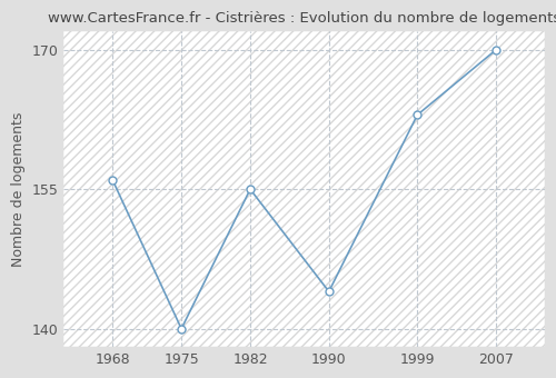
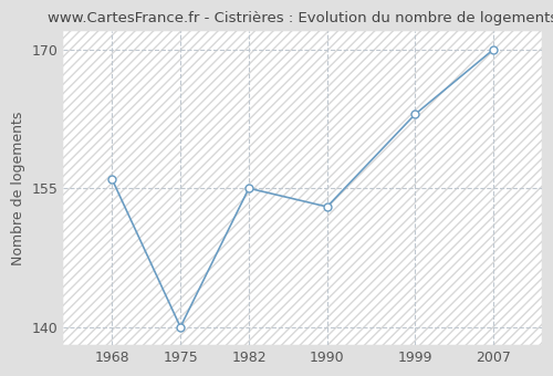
1990: 144 -> 153
